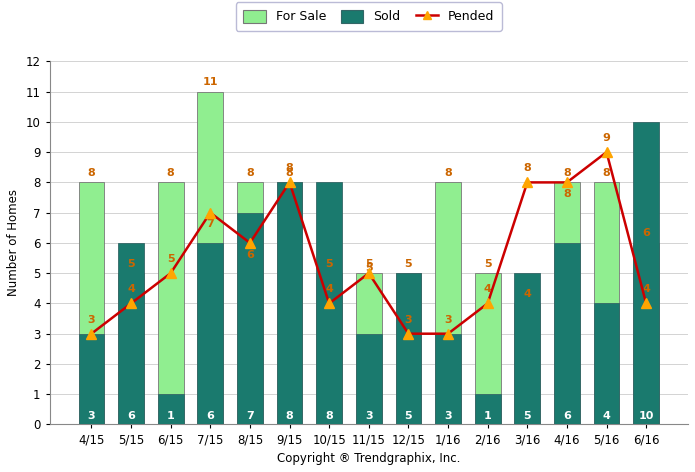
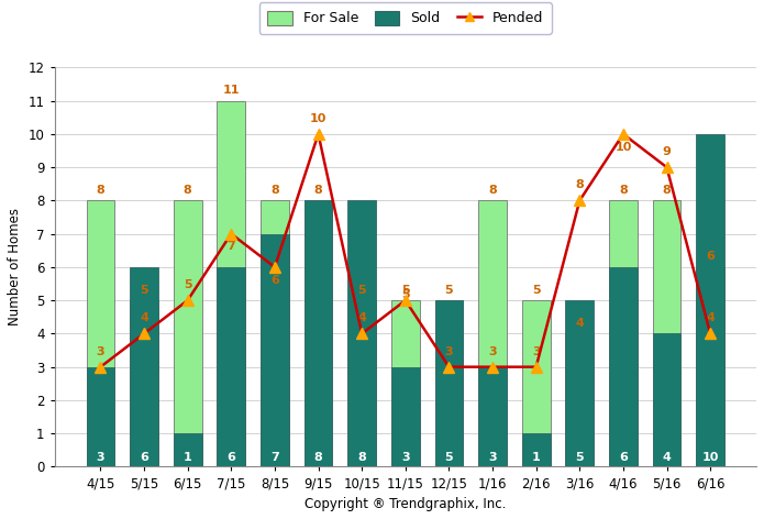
Pended/9/15: 8 -> 10
Pended/2/16: 4 -> 3
Pended/4/16: 8 -> 10
